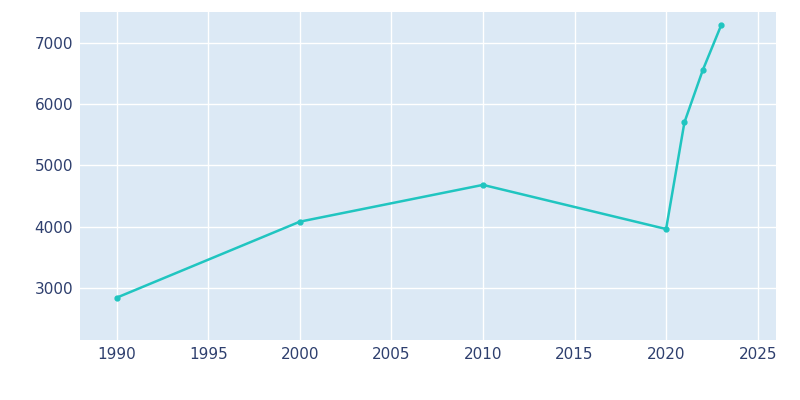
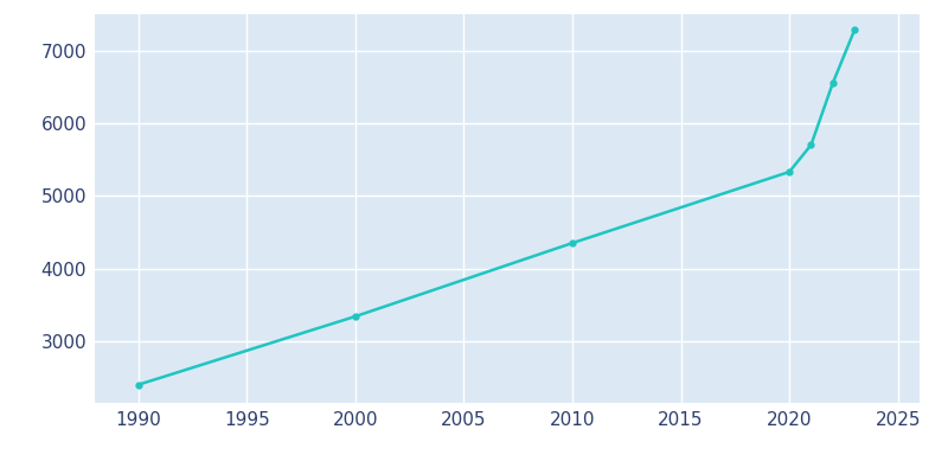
1990: 2840 -> 2400
2000: 4080 -> 3340
2010: 4680 -> 4350
2020: 3960 -> 5330
